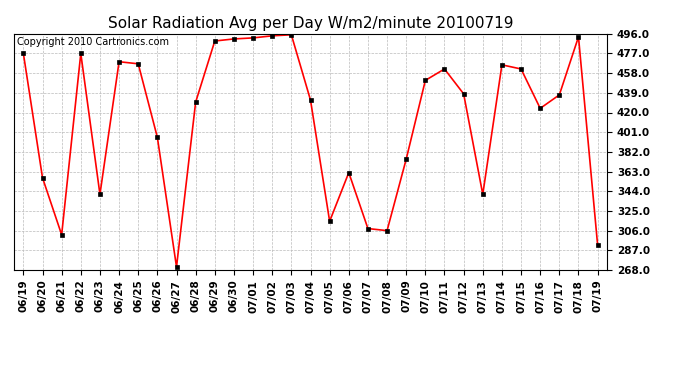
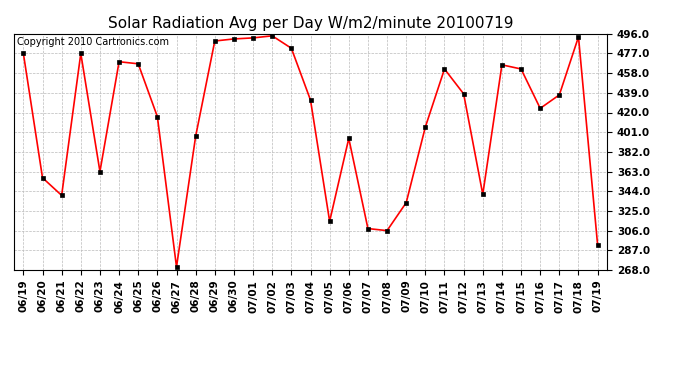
06/21: 302 -> 340
06/23: 341 -> 363
06/26: 396 -> 416
06/28: 430 -> 397
07/03: 495 -> 482
07/06: 362 -> 395
07/09: 375 -> 333
07/10: 451 -> 406
